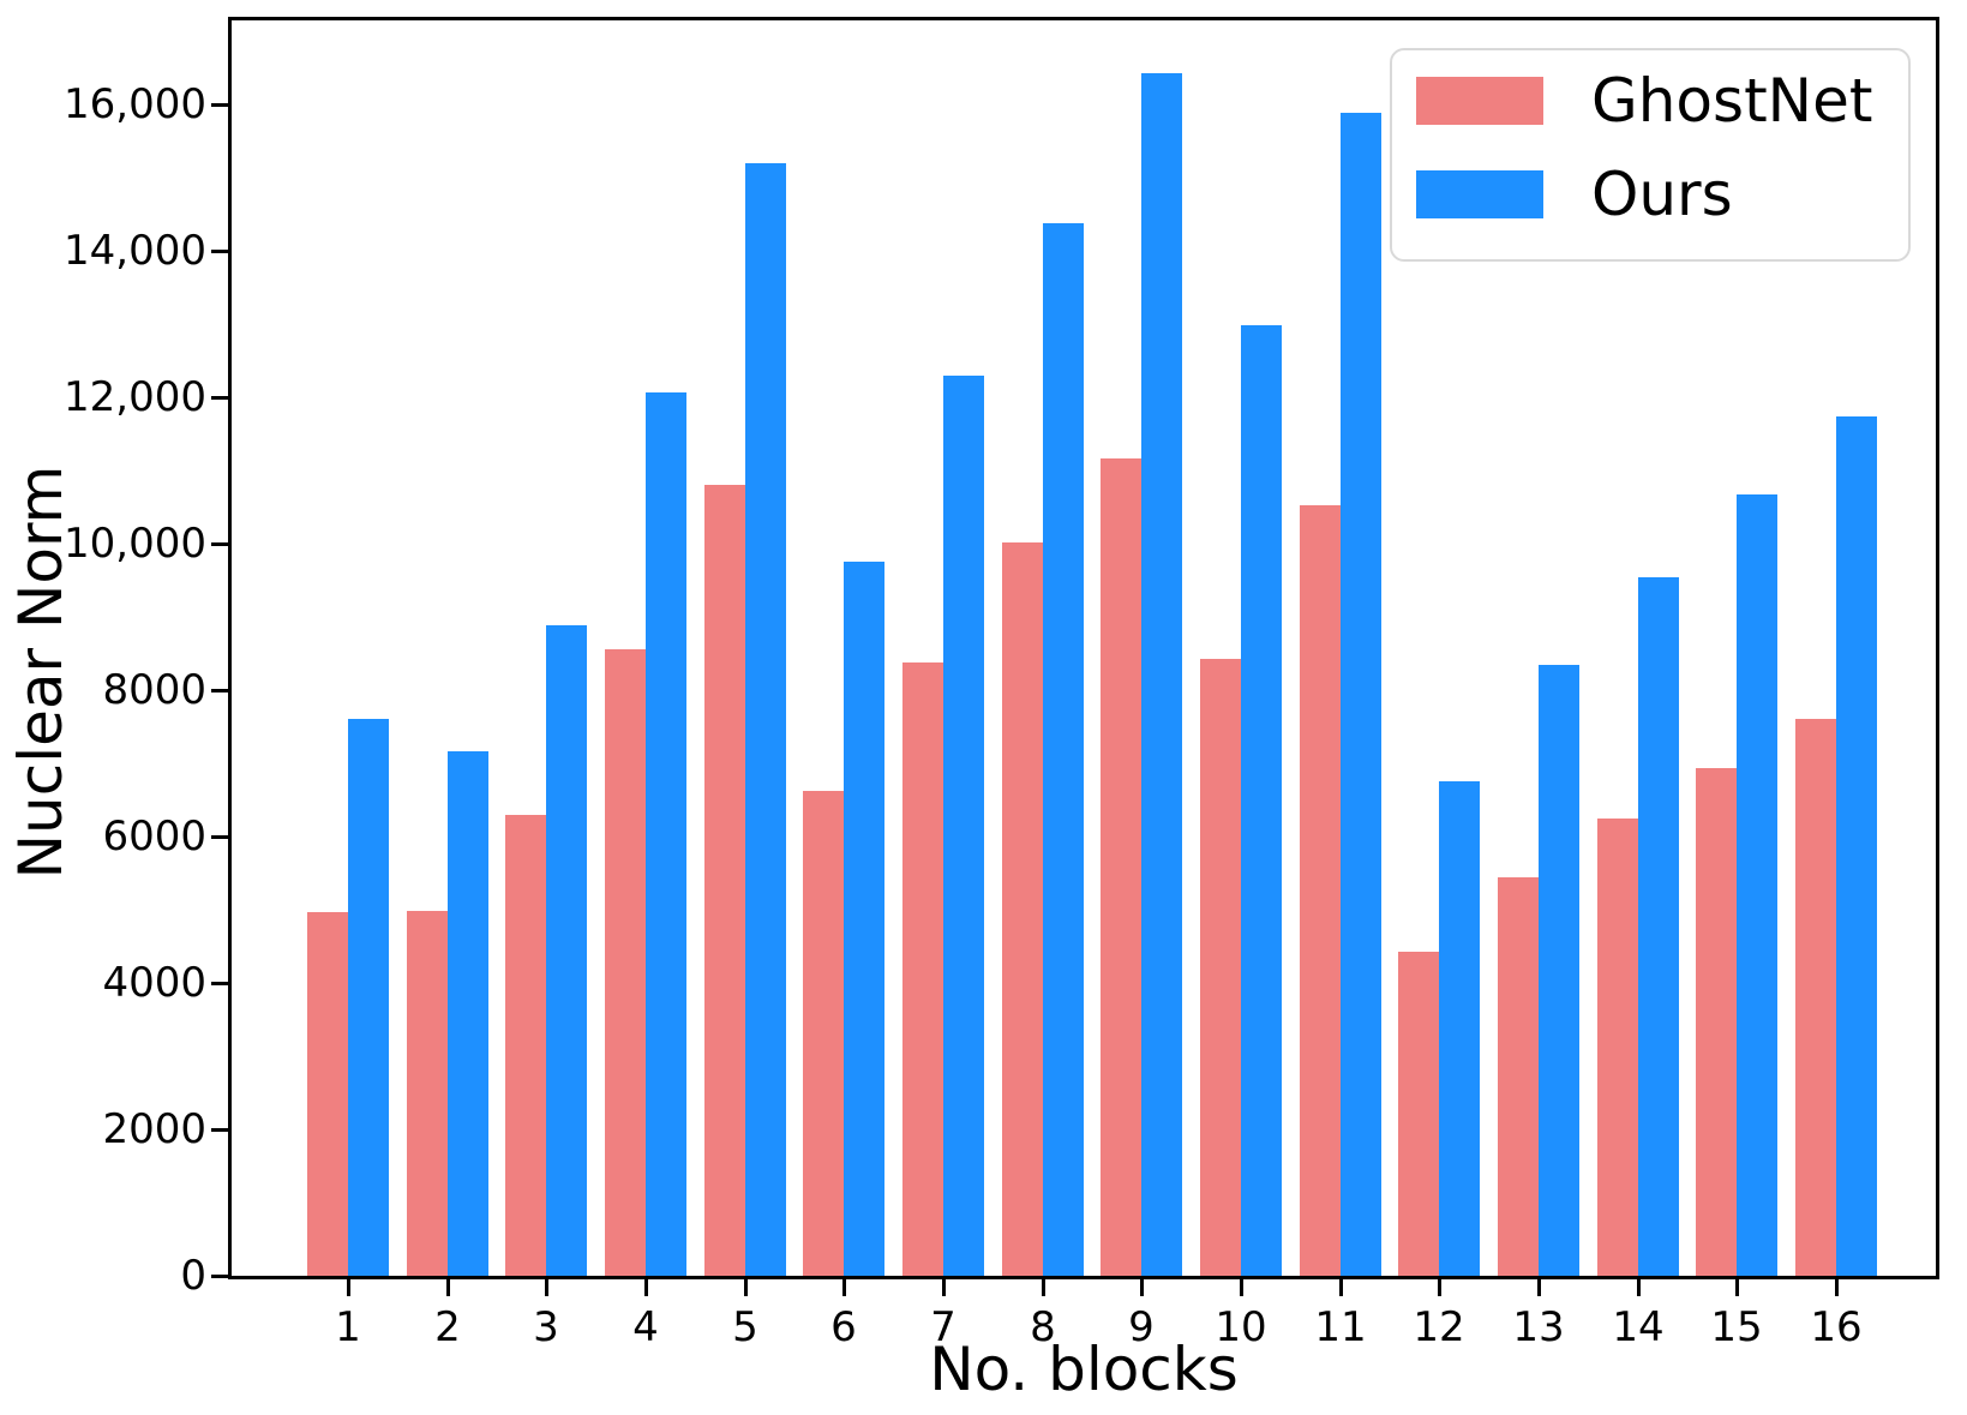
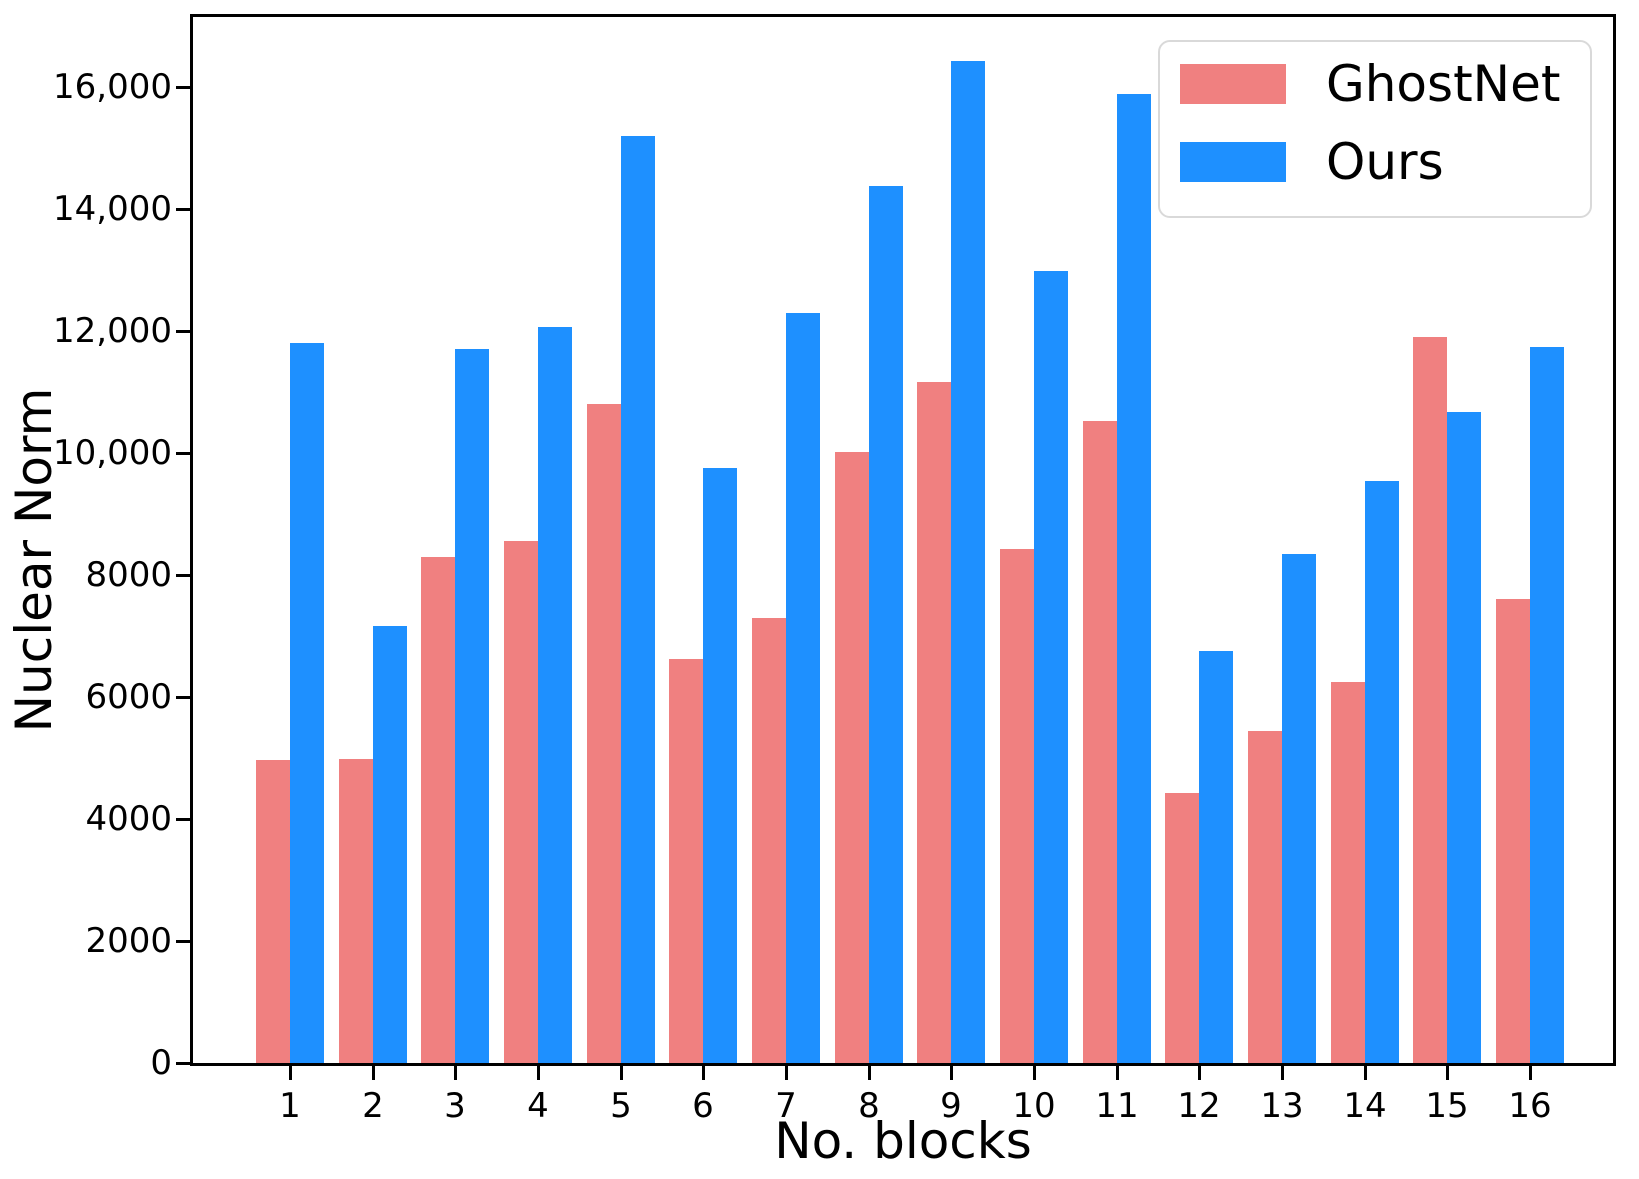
Ours/1: 7600 -> 11800
GhostNet/3: 6300 -> 8300
Ours/3: 8900 -> 11700
GhostNet/7: 8400 -> 7300
GhostNet/15: 6900 -> 11900
